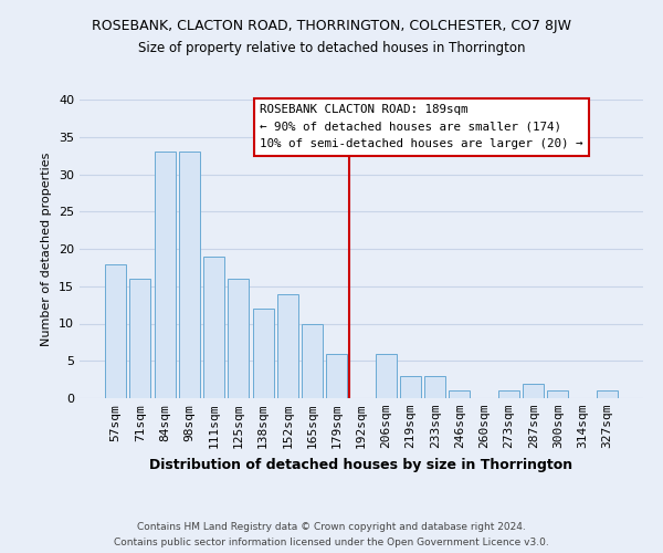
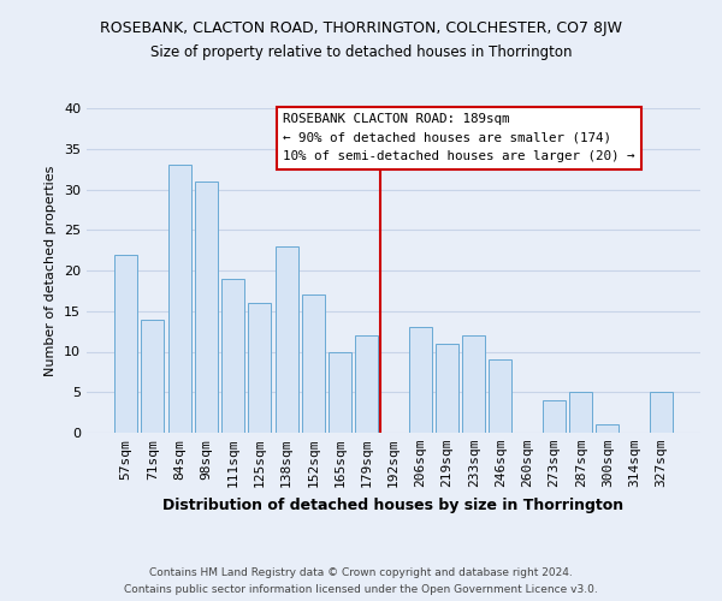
57sqm: 18 -> 22
71sqm: 16 -> 14
98sqm: 33 -> 31
138sqm: 12 -> 23
152sqm: 14 -> 17
179sqm: 6 -> 12
206sqm: 6 -> 13
219sqm: 3 -> 11
233sqm: 3 -> 12
246sqm: 1 -> 9
273sqm: 1 -> 4
287sqm: 2 -> 5
327sqm: 1 -> 5
